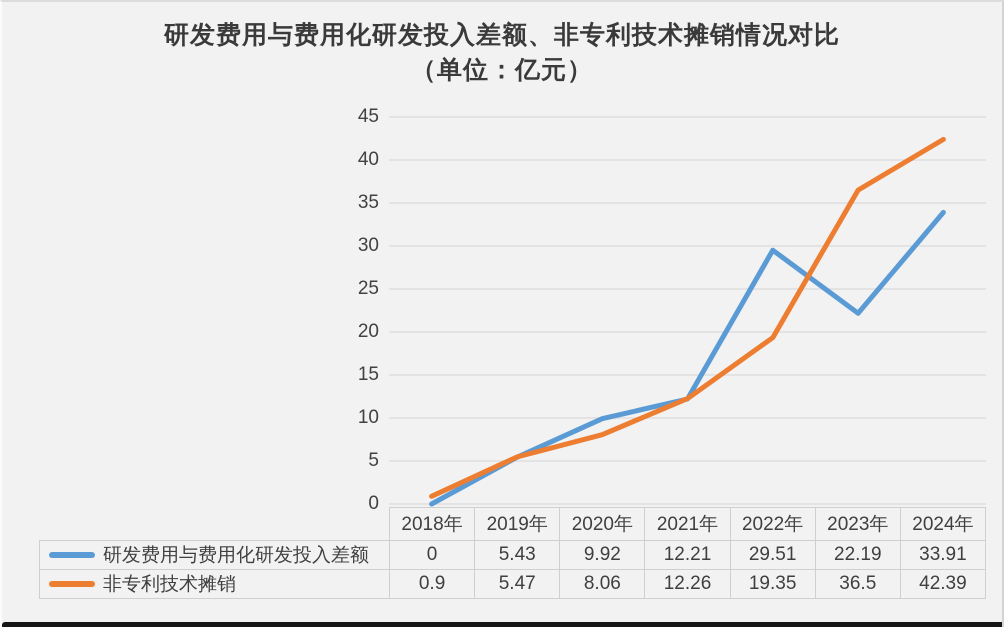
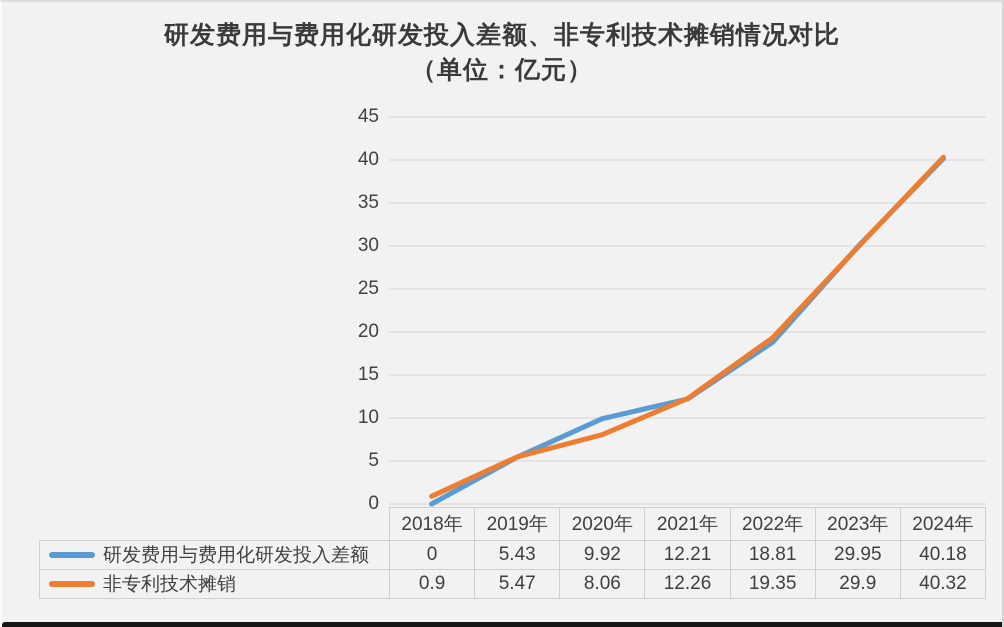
研发费用与费用化研发投入差额/2022年: 29.51 -> 18.81
研发费用与费用化研发投入差额/2023年: 22.19 -> 29.95
非专利技术摊销/2023年: 36.5 -> 29.9
研发费用与费用化研发投入差额/2024年: 33.91 -> 40.18
非专利技术摊销/2024年: 42.39 -> 40.32
